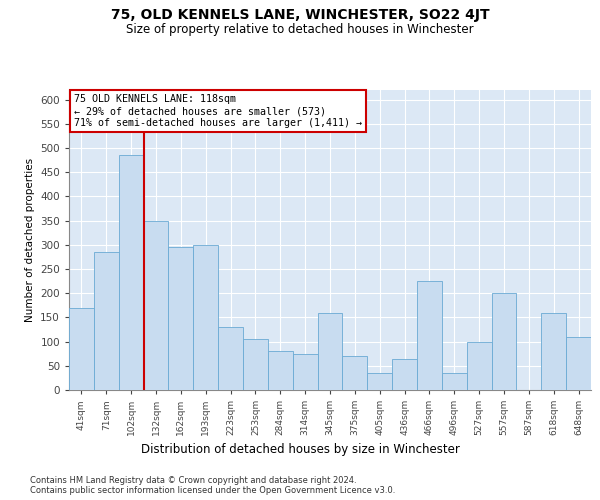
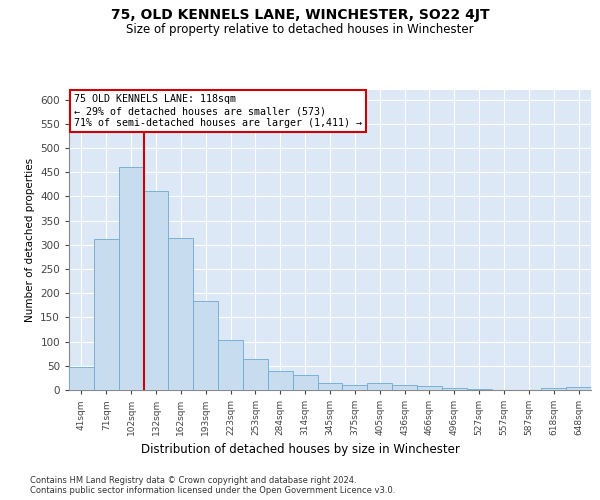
41sqm: 170 -> 47
71sqm: 285 -> 312
102sqm: 485 -> 460
132sqm: 350 -> 412
162sqm: 295 -> 314
193sqm: 300 -> 184
223sqm: 130 -> 103
253sqm: 105 -> 65
284sqm: 80 -> 40
314sqm: 75 -> 32
345sqm: 160 -> 14
375sqm: 70 -> 11
405sqm: 35 -> 15
436sqm: 65 -> 10
466sqm: 225 -> 8
496sqm: 35 -> 5
527sqm: 100 -> 2
557sqm: 200 -> 1
618sqm: 160 -> 5
648sqm: 110 -> 6
